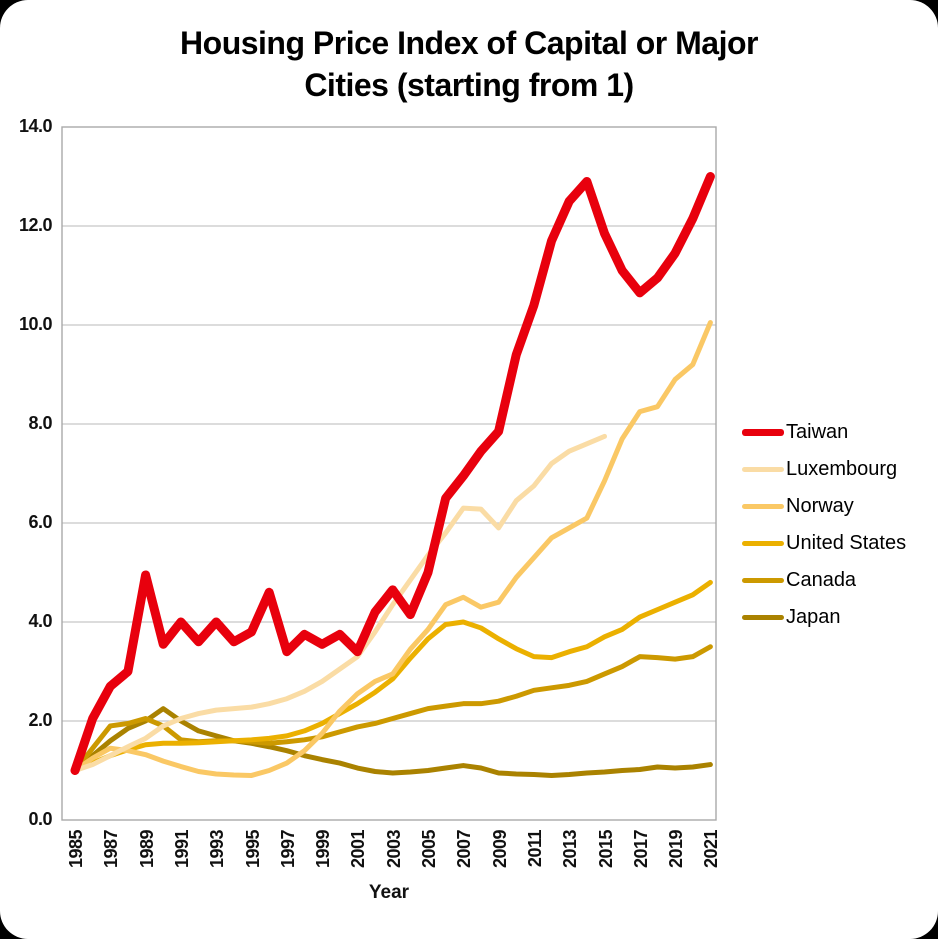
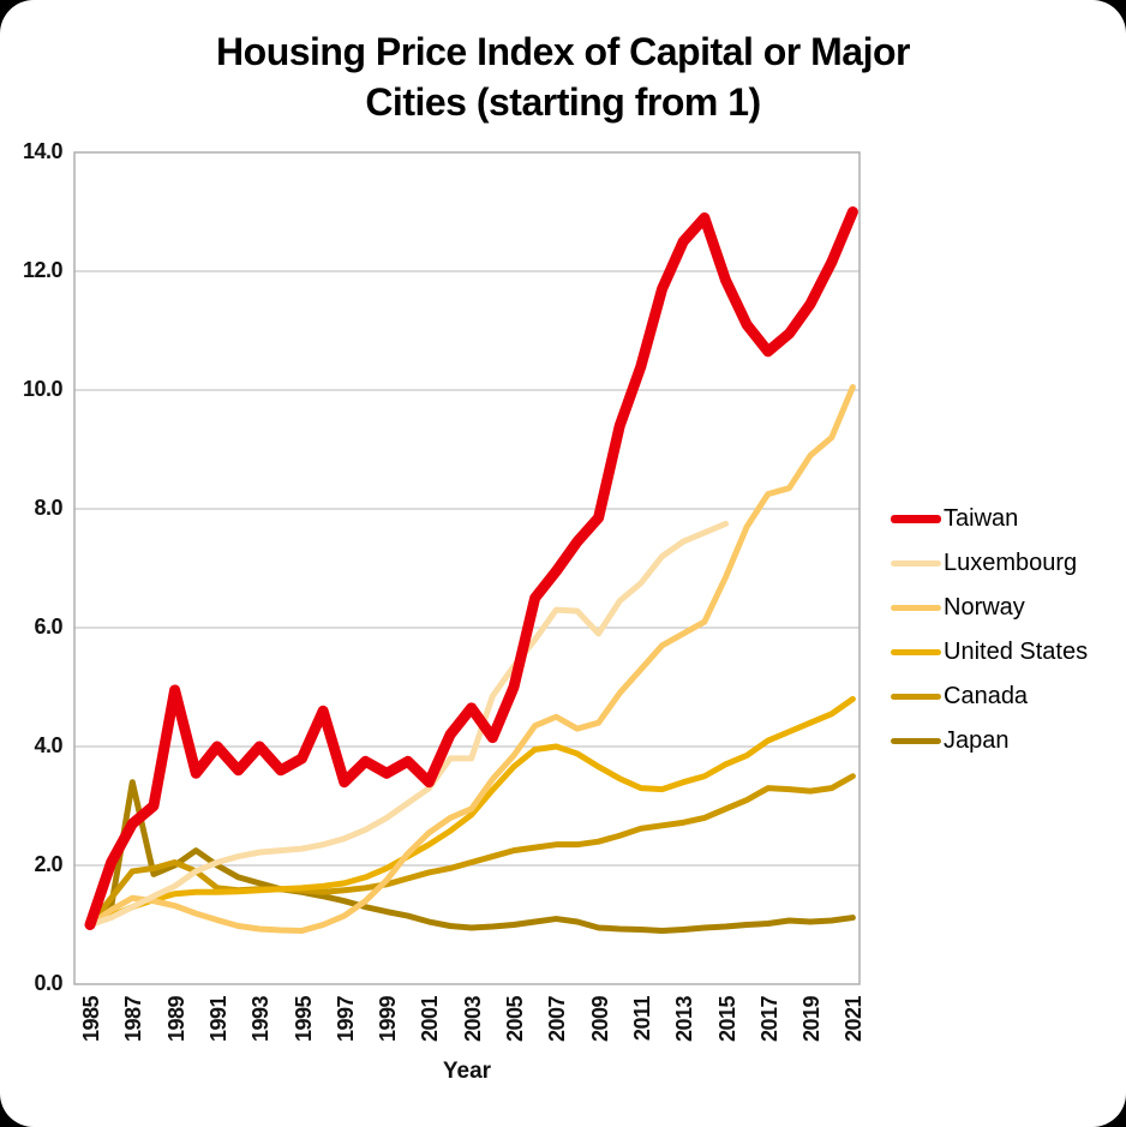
Japan/1987: 1.6 -> 3.4
Luxembourg/2003: 4.3 -> 3.8
